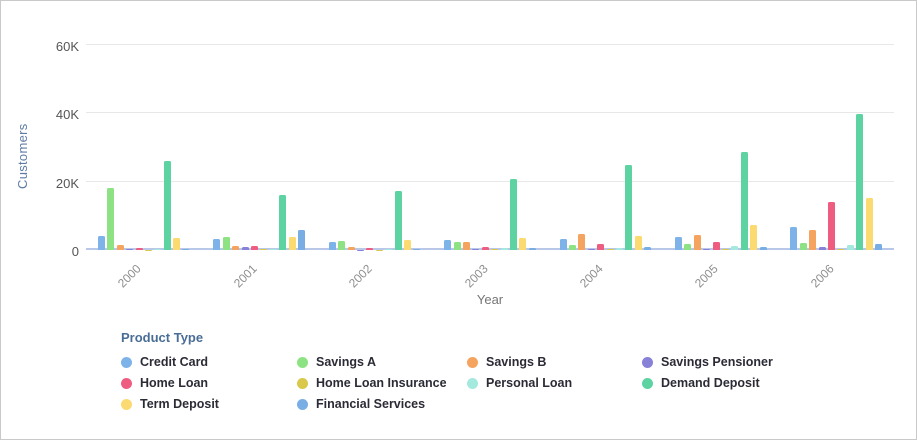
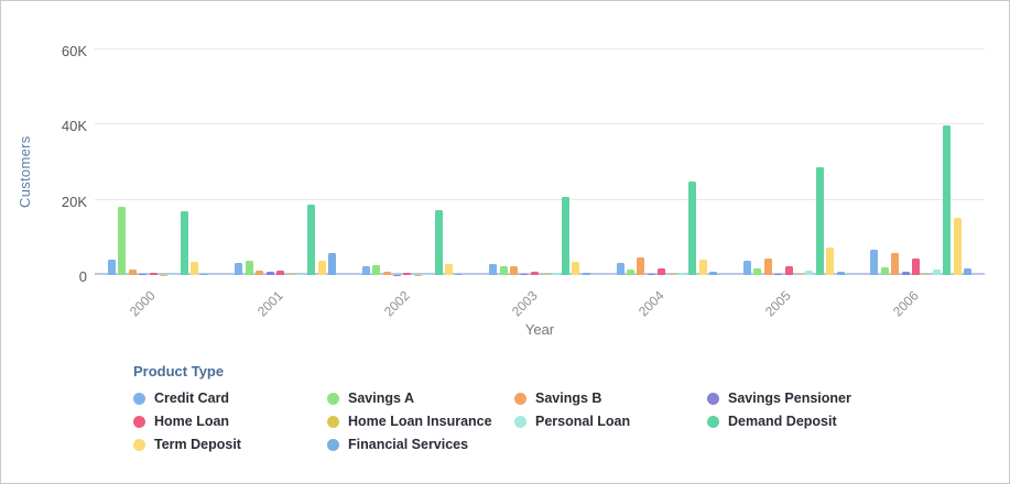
Demand Deposit/2000: 26K -> 17K
Demand Deposit/2001: 16K -> 19K
Home Loan/2006: 14K -> 4K
